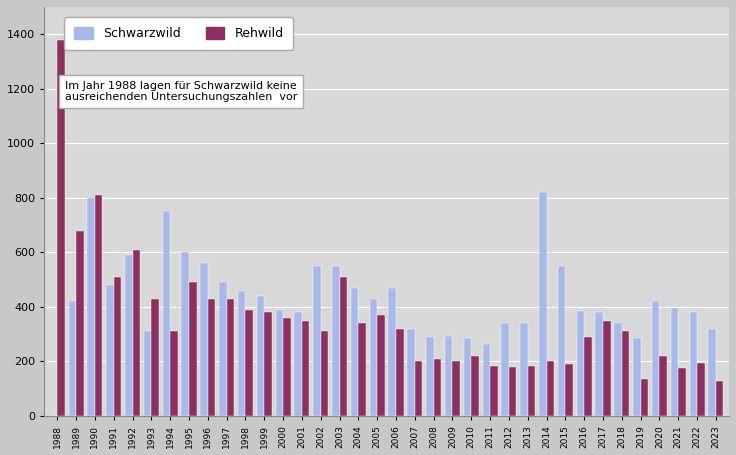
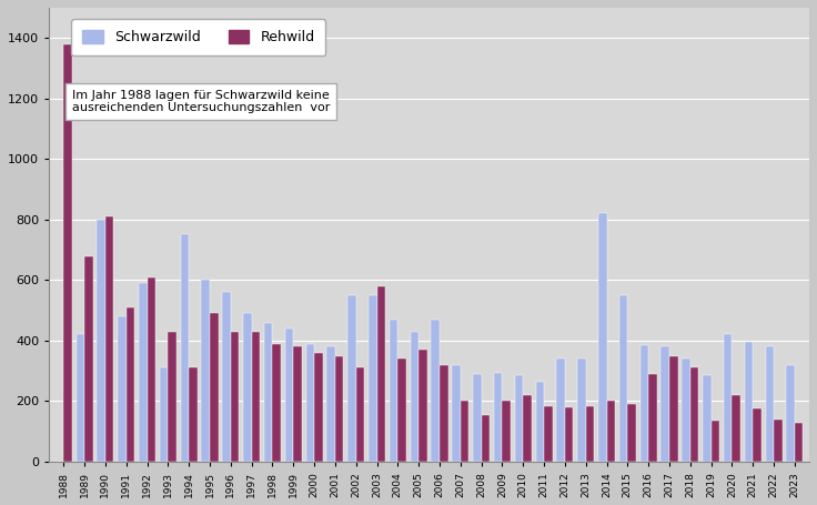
Rehwild/2003: 510 -> 580
Rehwild/2008: 210 -> 155
Rehwild/2022: 195 -> 140
